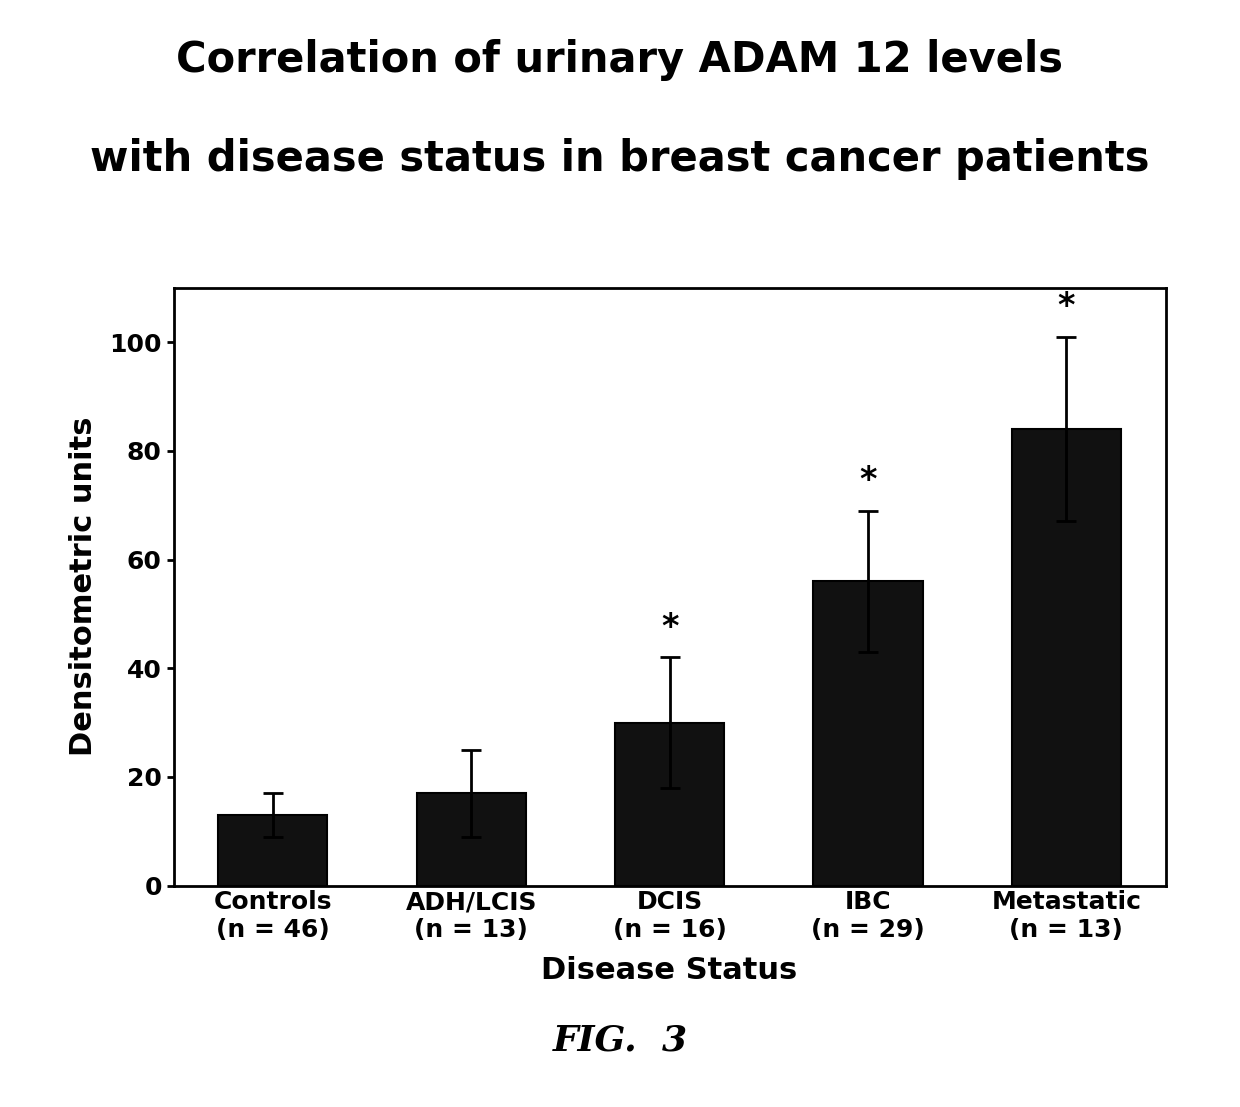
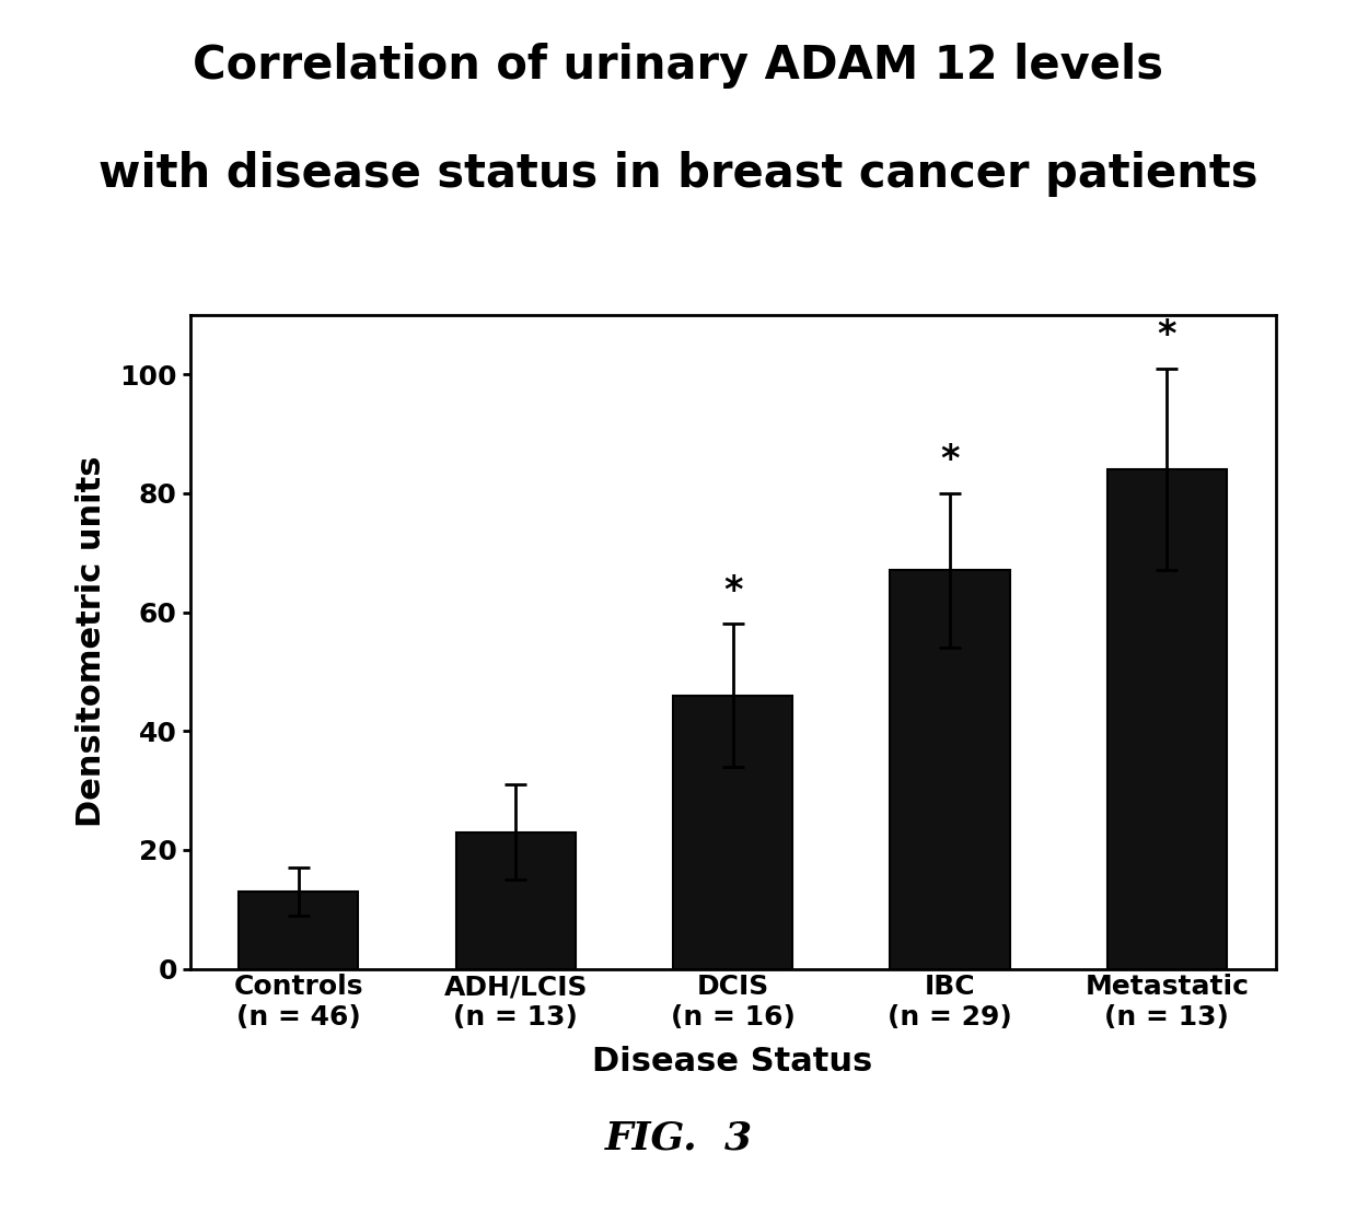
ADH/LCIS (n = 13): 17 -> 23
DCIS (n = 16): 30 -> 46
IBC (n = 29): 56 -> 67
